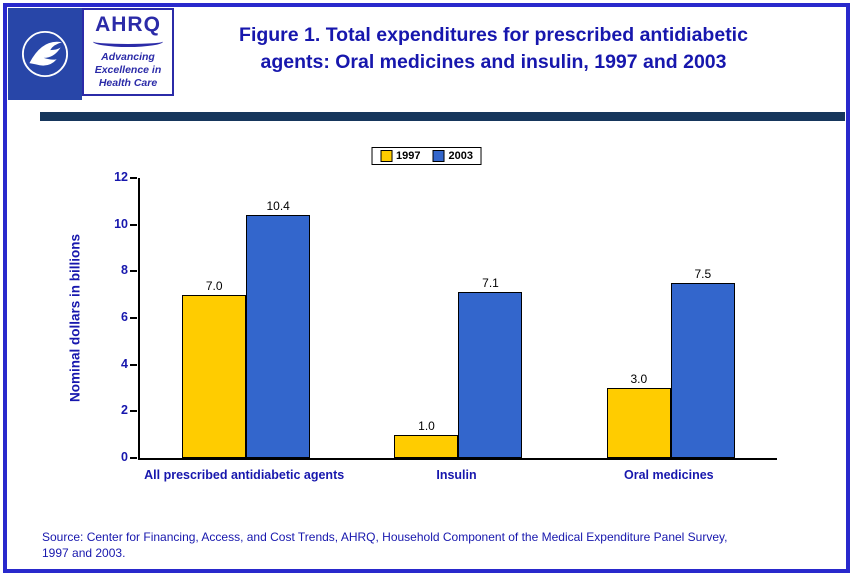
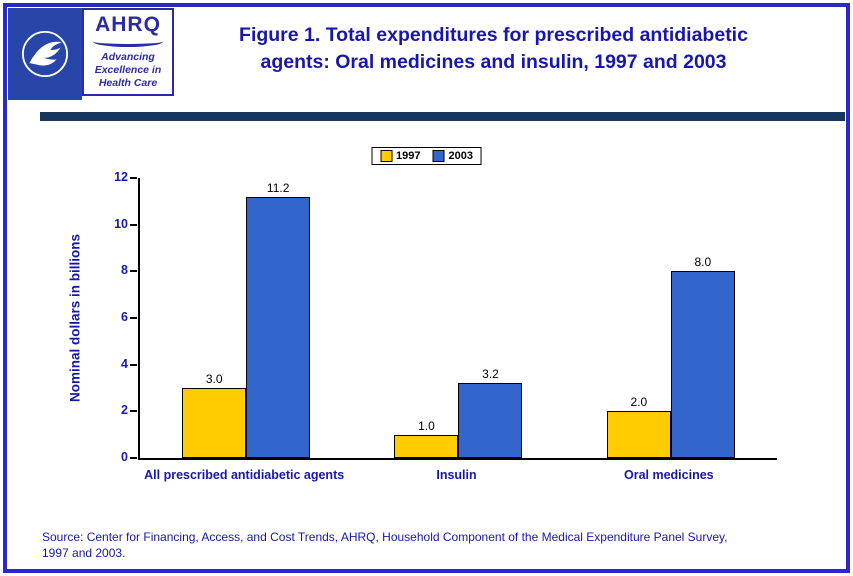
1997/All prescribed antidiabetic agents: 7.0 -> 3.0
2003/All prescribed antidiabetic agents: 10.4 -> 11.2
2003/Insulin: 7.1 -> 3.2
1997/Oral medicines: 3.0 -> 2.0
2003/Oral medicines: 7.5 -> 8.0
